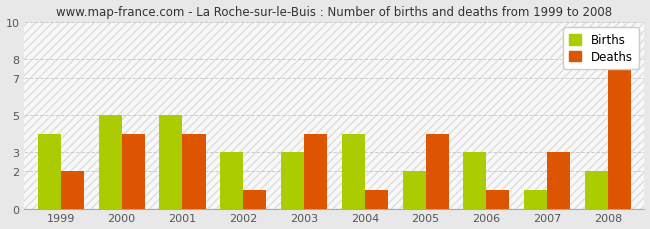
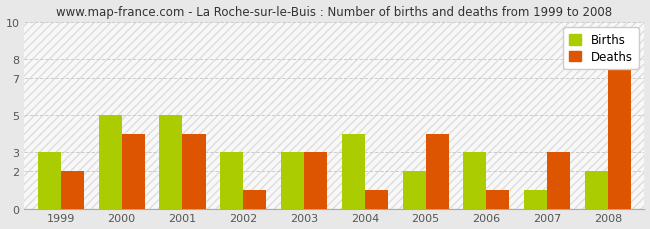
Births/1999: 4 -> 3
Deaths/2003: 4 -> 3
